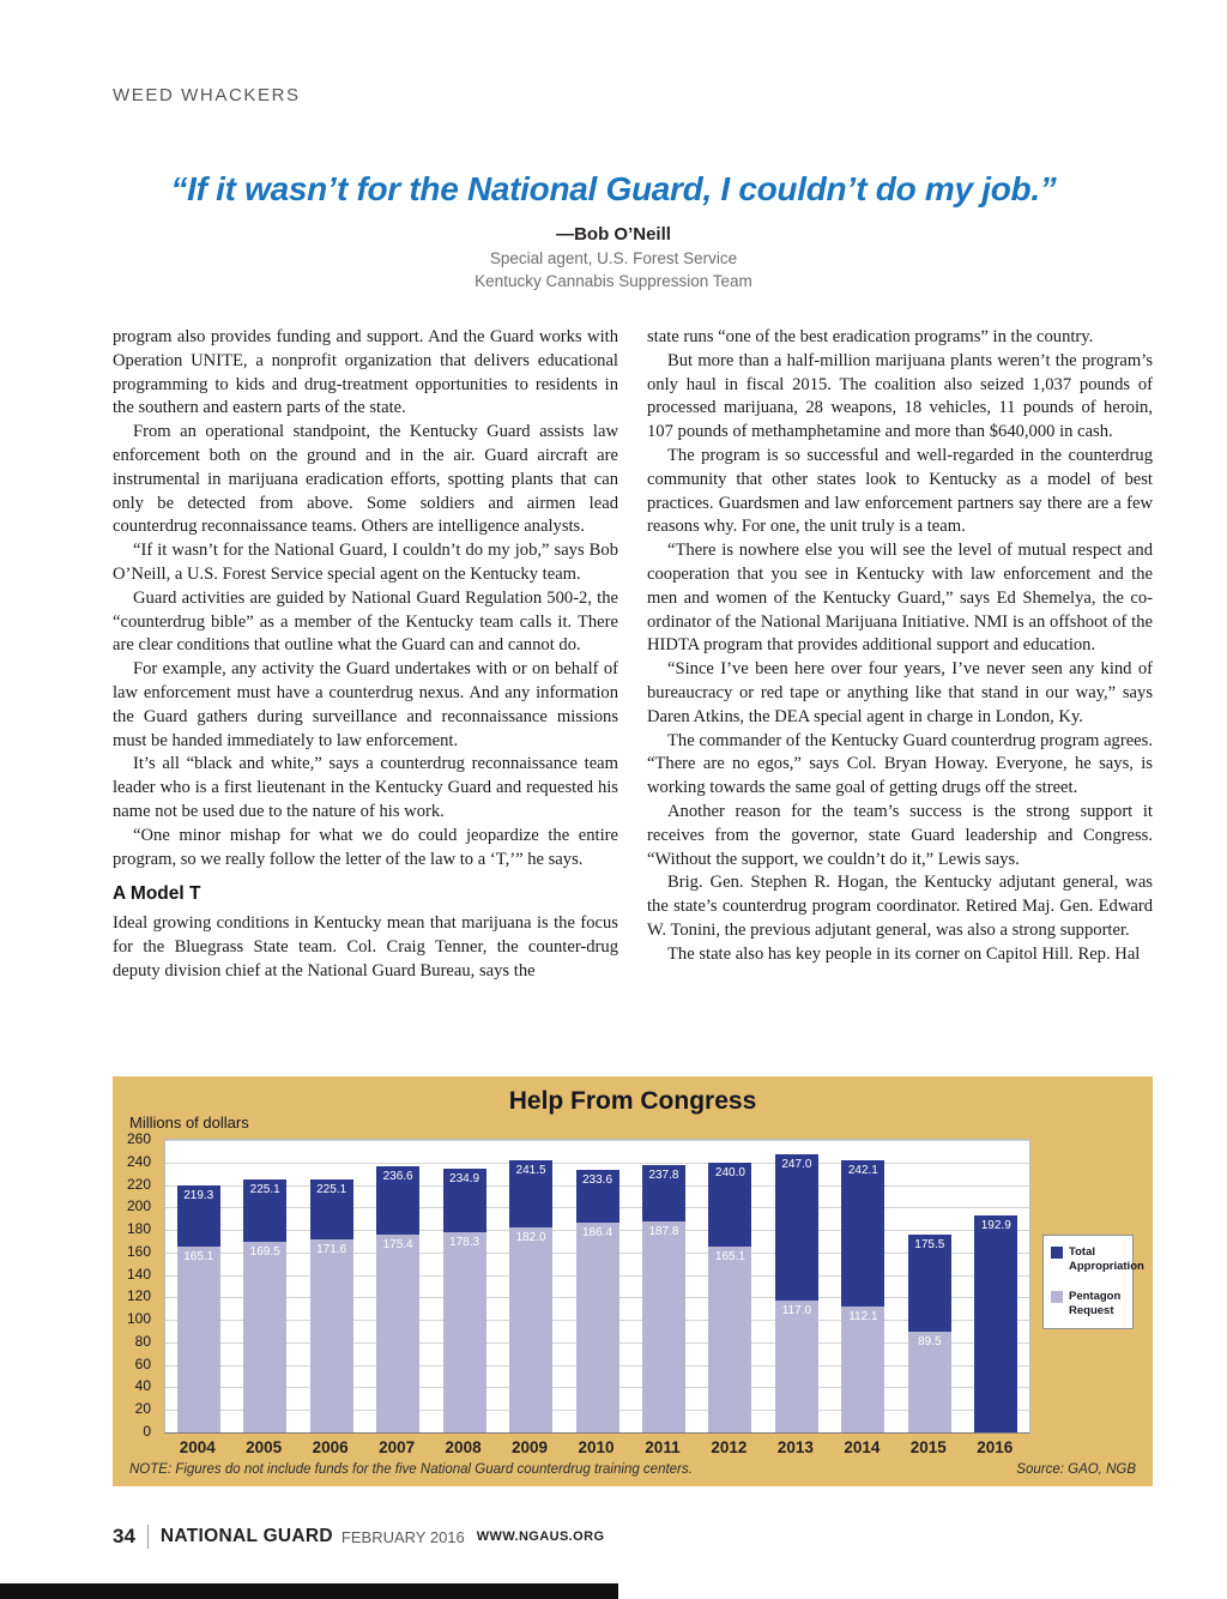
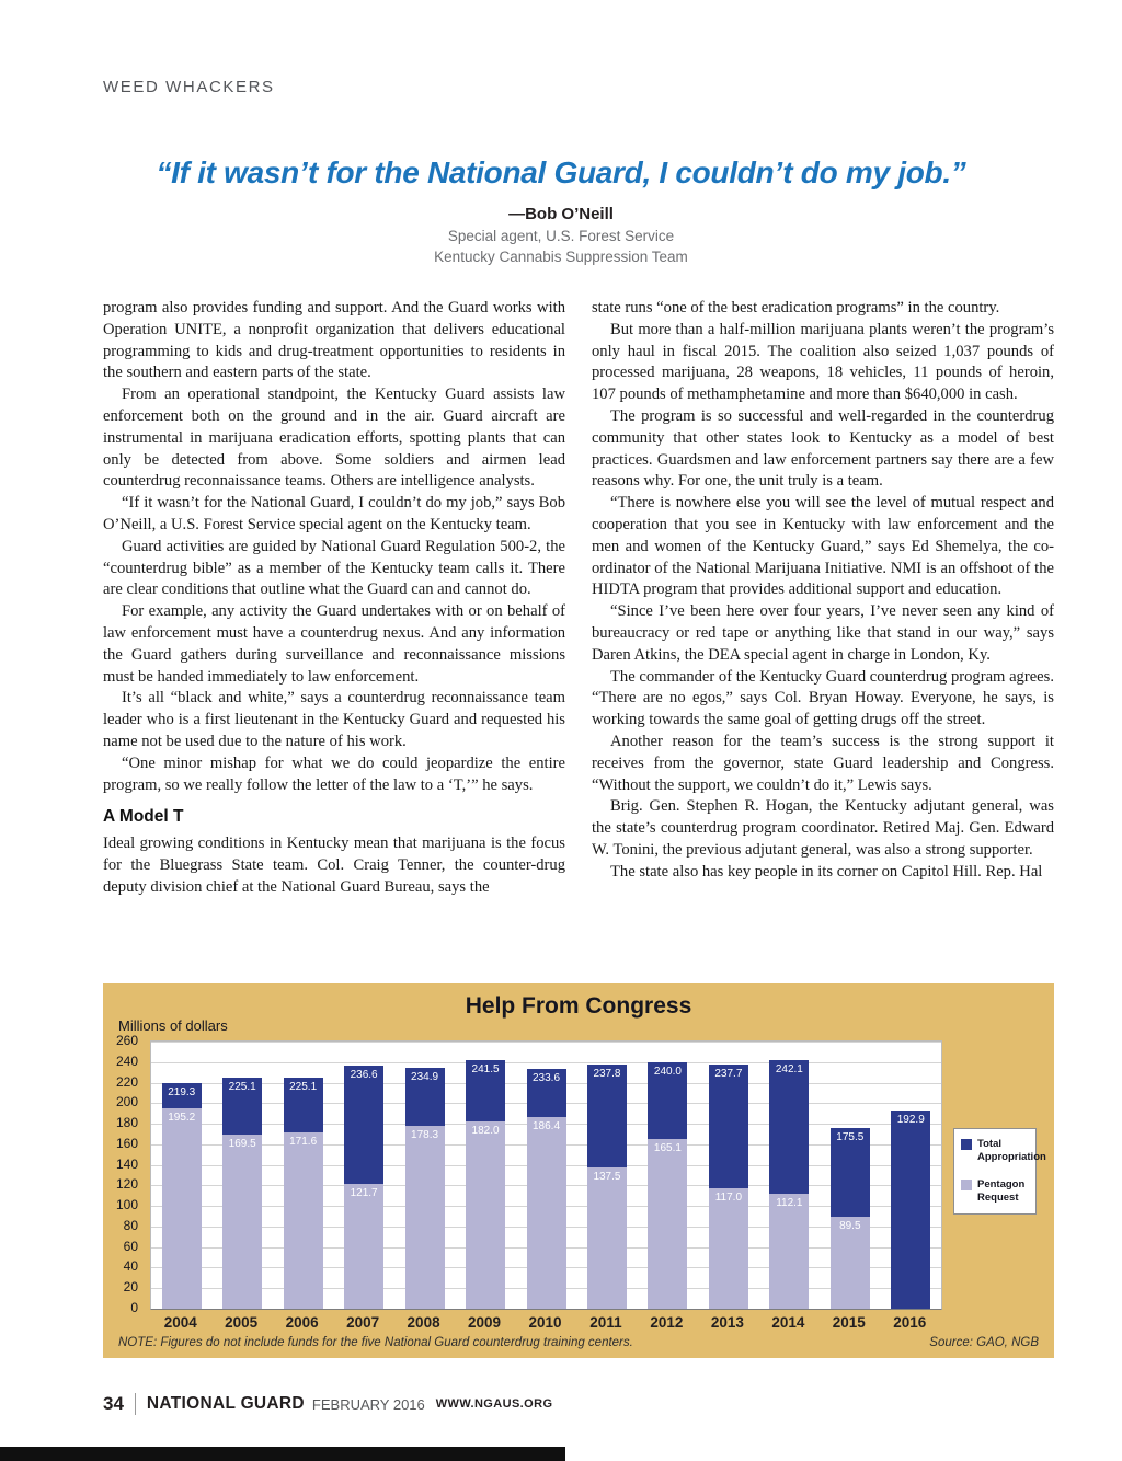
Pentagon Request/2004: 165.1 -> 195.2
Pentagon Request/2007: 175.4 -> 121.7
Pentagon Request/2011: 187.8 -> 137.5
Total Appropriation/2013: 247.0 -> 237.7
